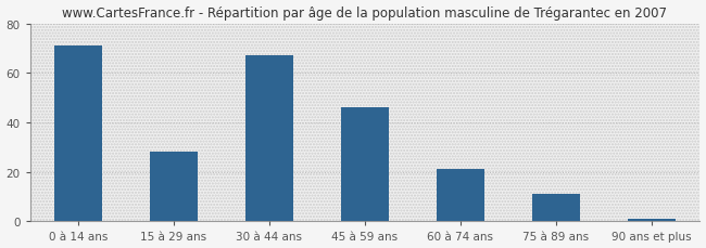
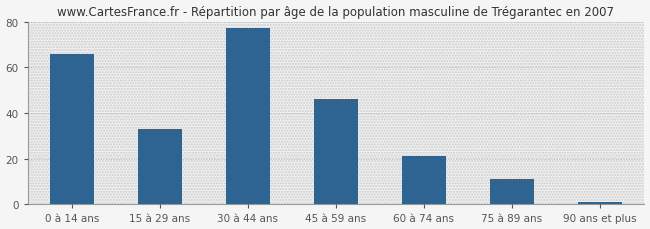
0 à 14 ans: 71 -> 66
15 à 29 ans: 28 -> 33
30 à 44 ans: 67 -> 77
